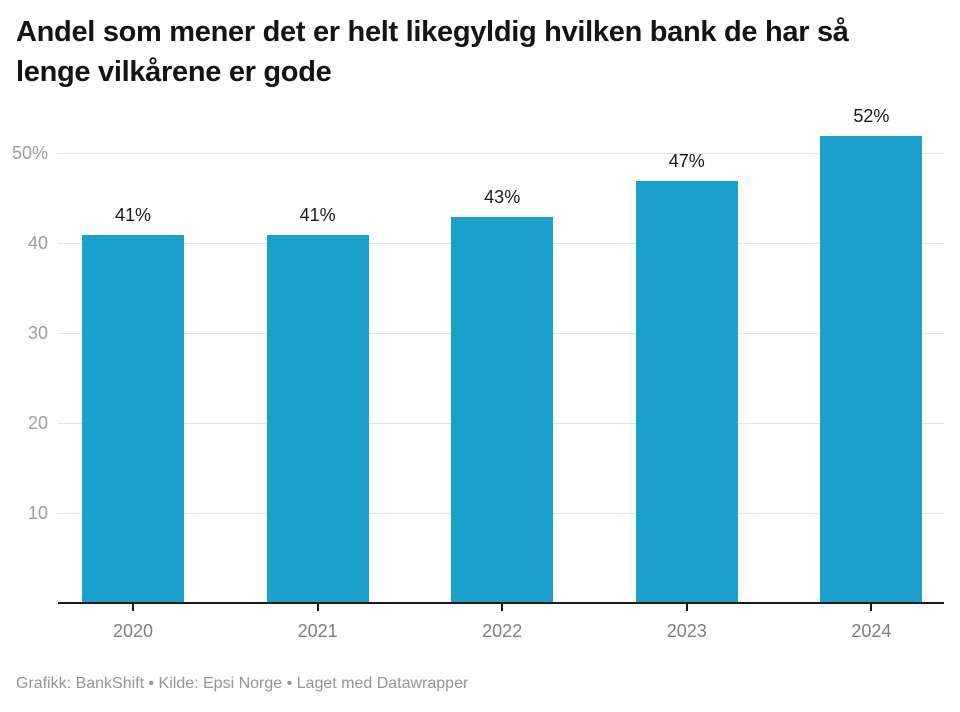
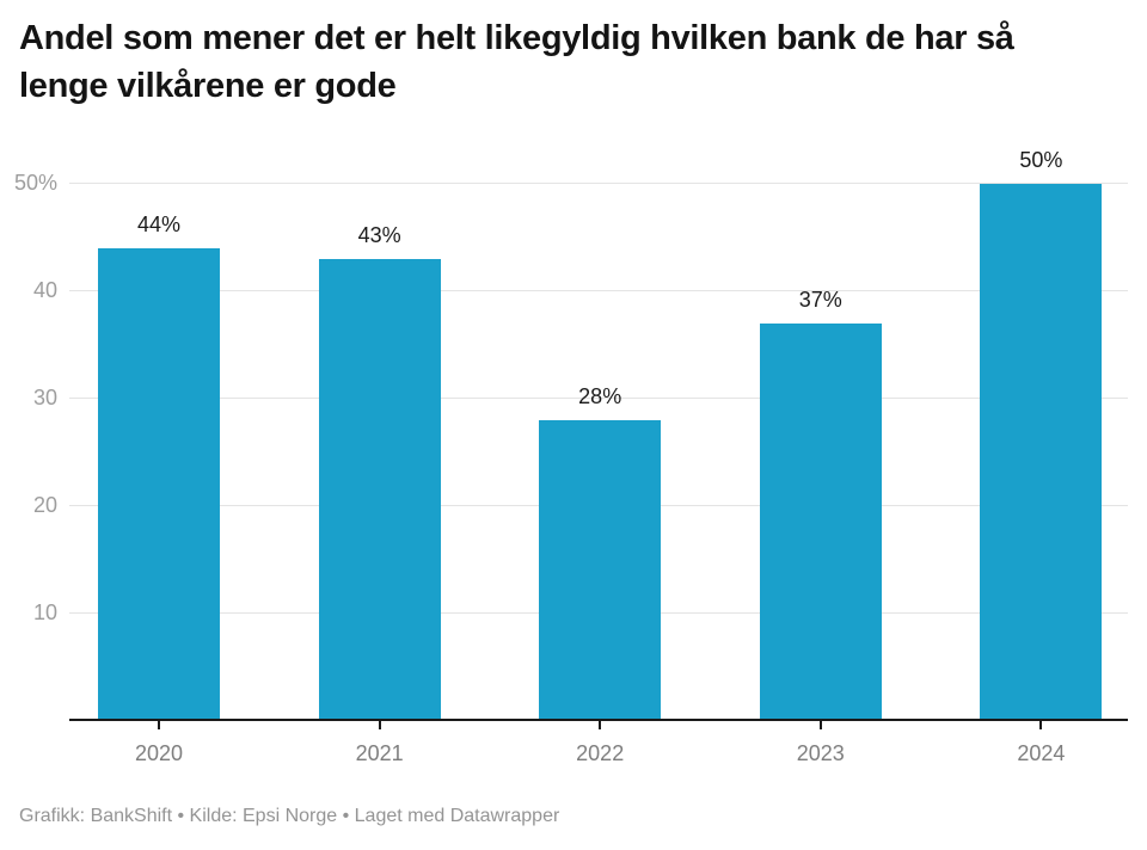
2020: 41% -> 44%
2021: 41% -> 43%
2022: 43% -> 28%
2023: 47% -> 37%
2024: 52% -> 50%
